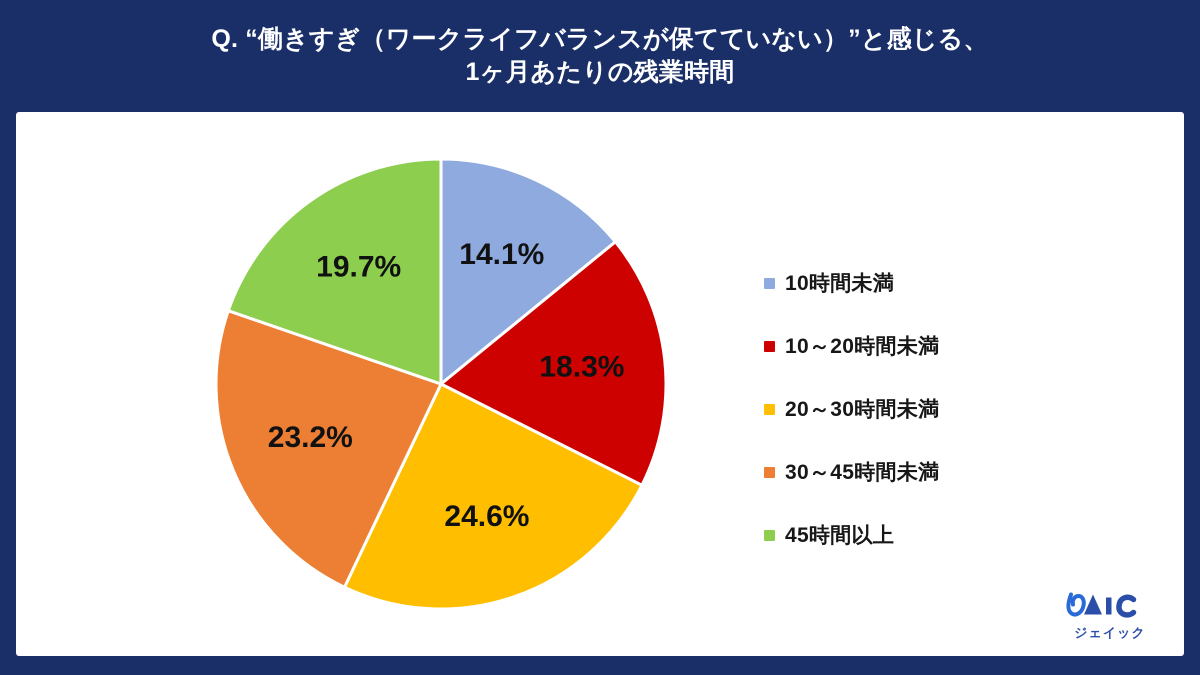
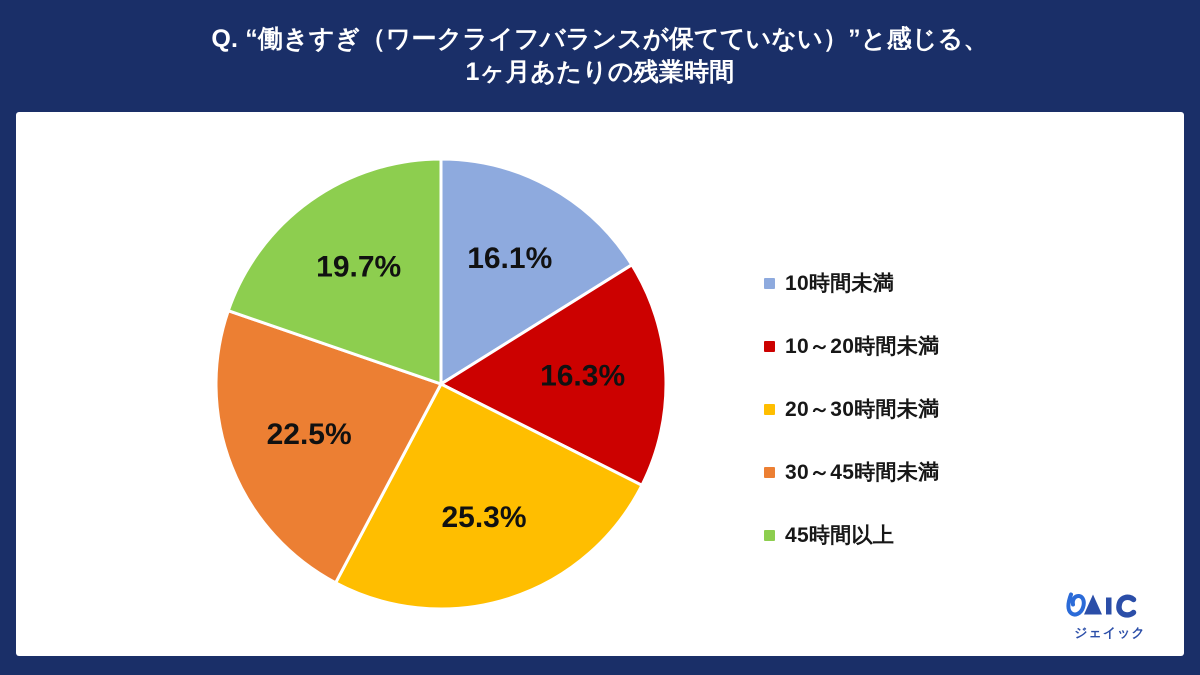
10時間未満: 14.1% -> 16.1%
10～20時間未満: 18.3% -> 16.3%
20～30時間未満: 24.6% -> 25.3%
30～45時間未満: 23.2% -> 22.5%
